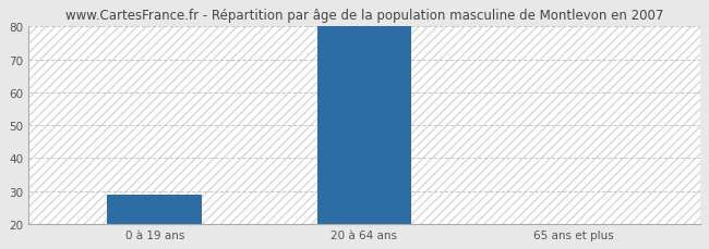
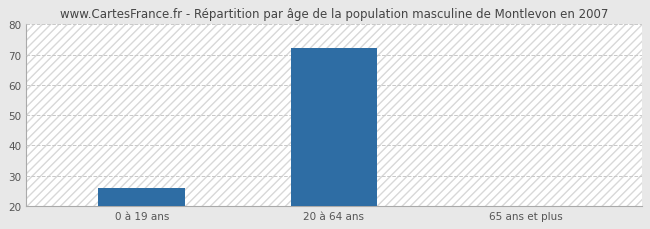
0 à 19 ans: 29 -> 26
20 à 64 ans: 80 -> 72
